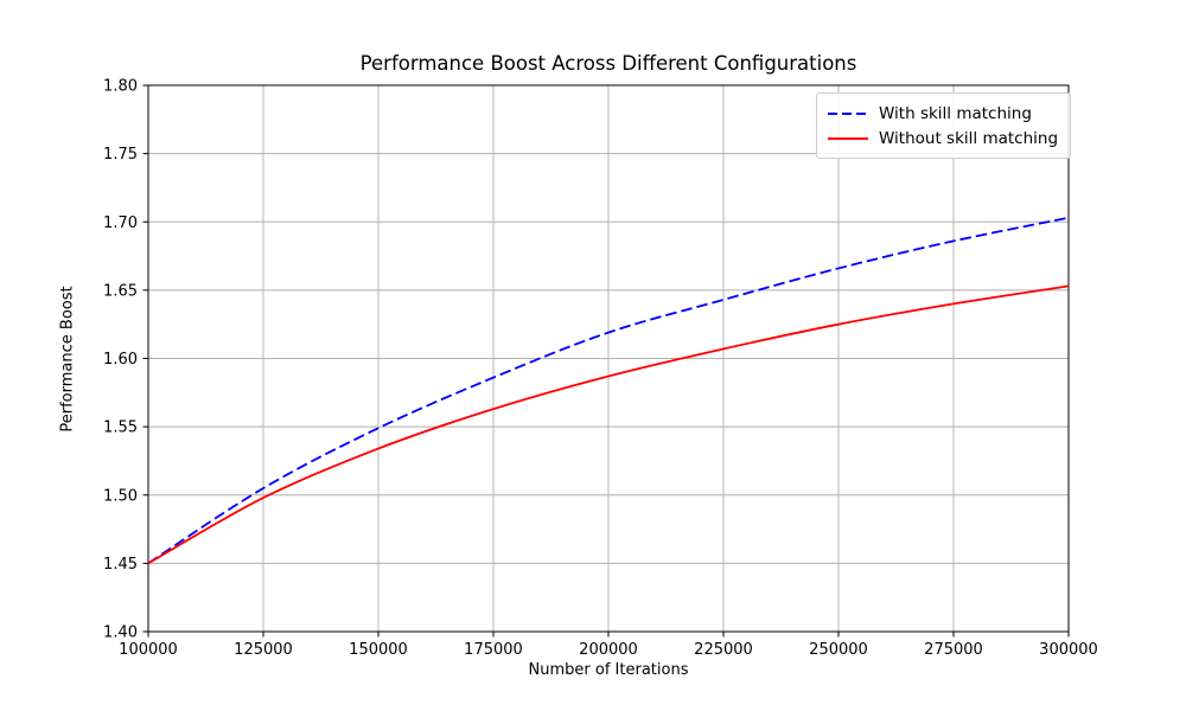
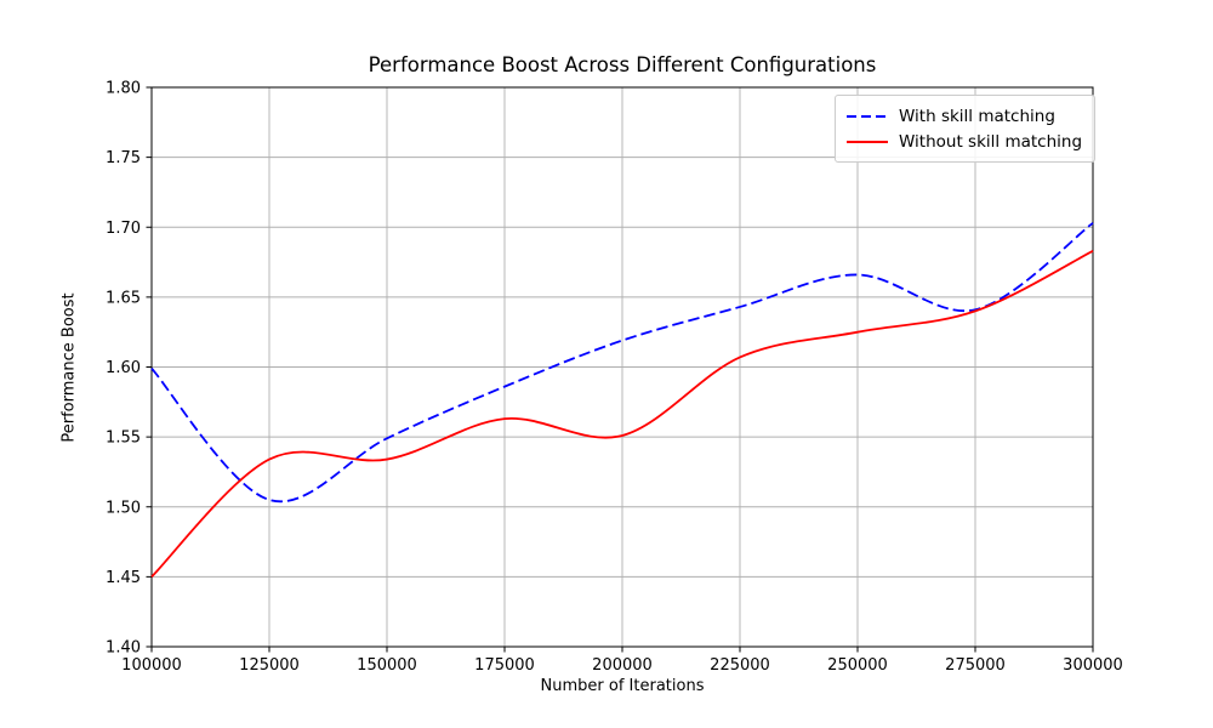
With skill matching/100000: 1.450 -> 1.599
Without skill matching/125000: 1.498 -> 1.534
Without skill matching/200000: 1.587 -> 1.551
With skill matching/275000: 1.686 -> 1.641
Without skill matching/300000: 1.653 -> 1.683
